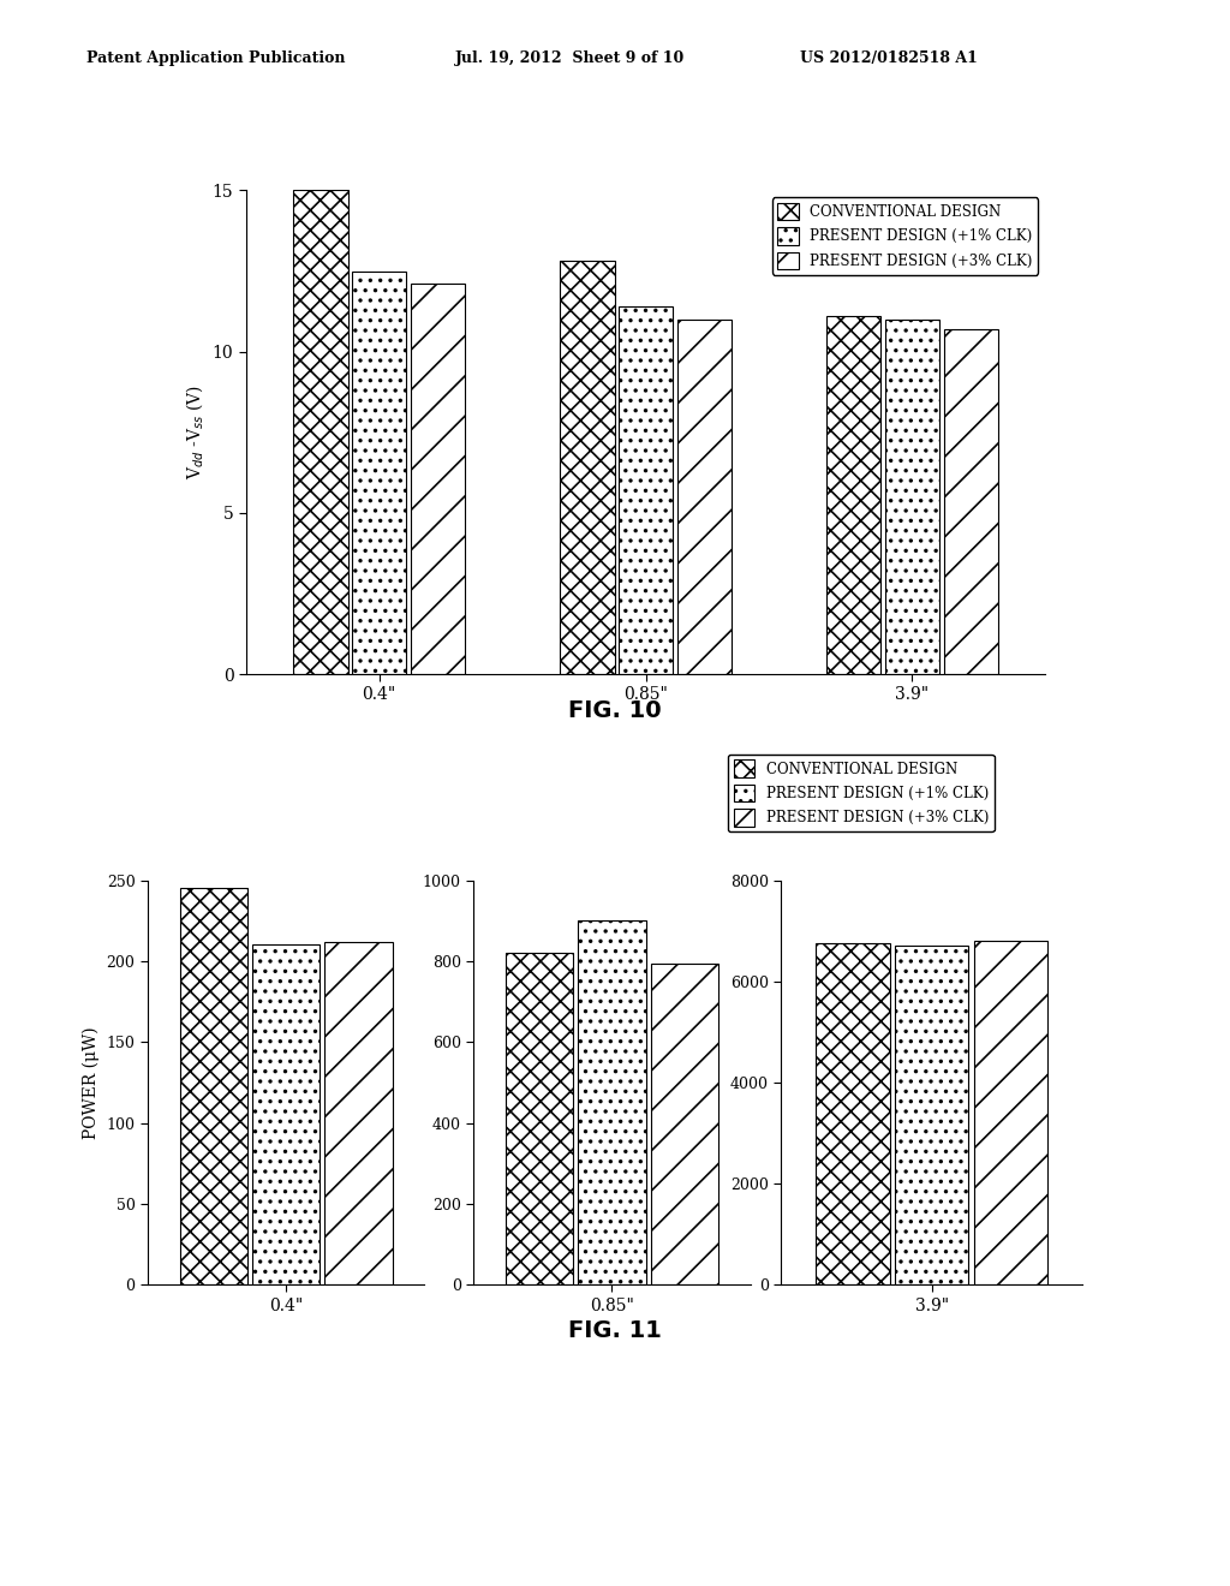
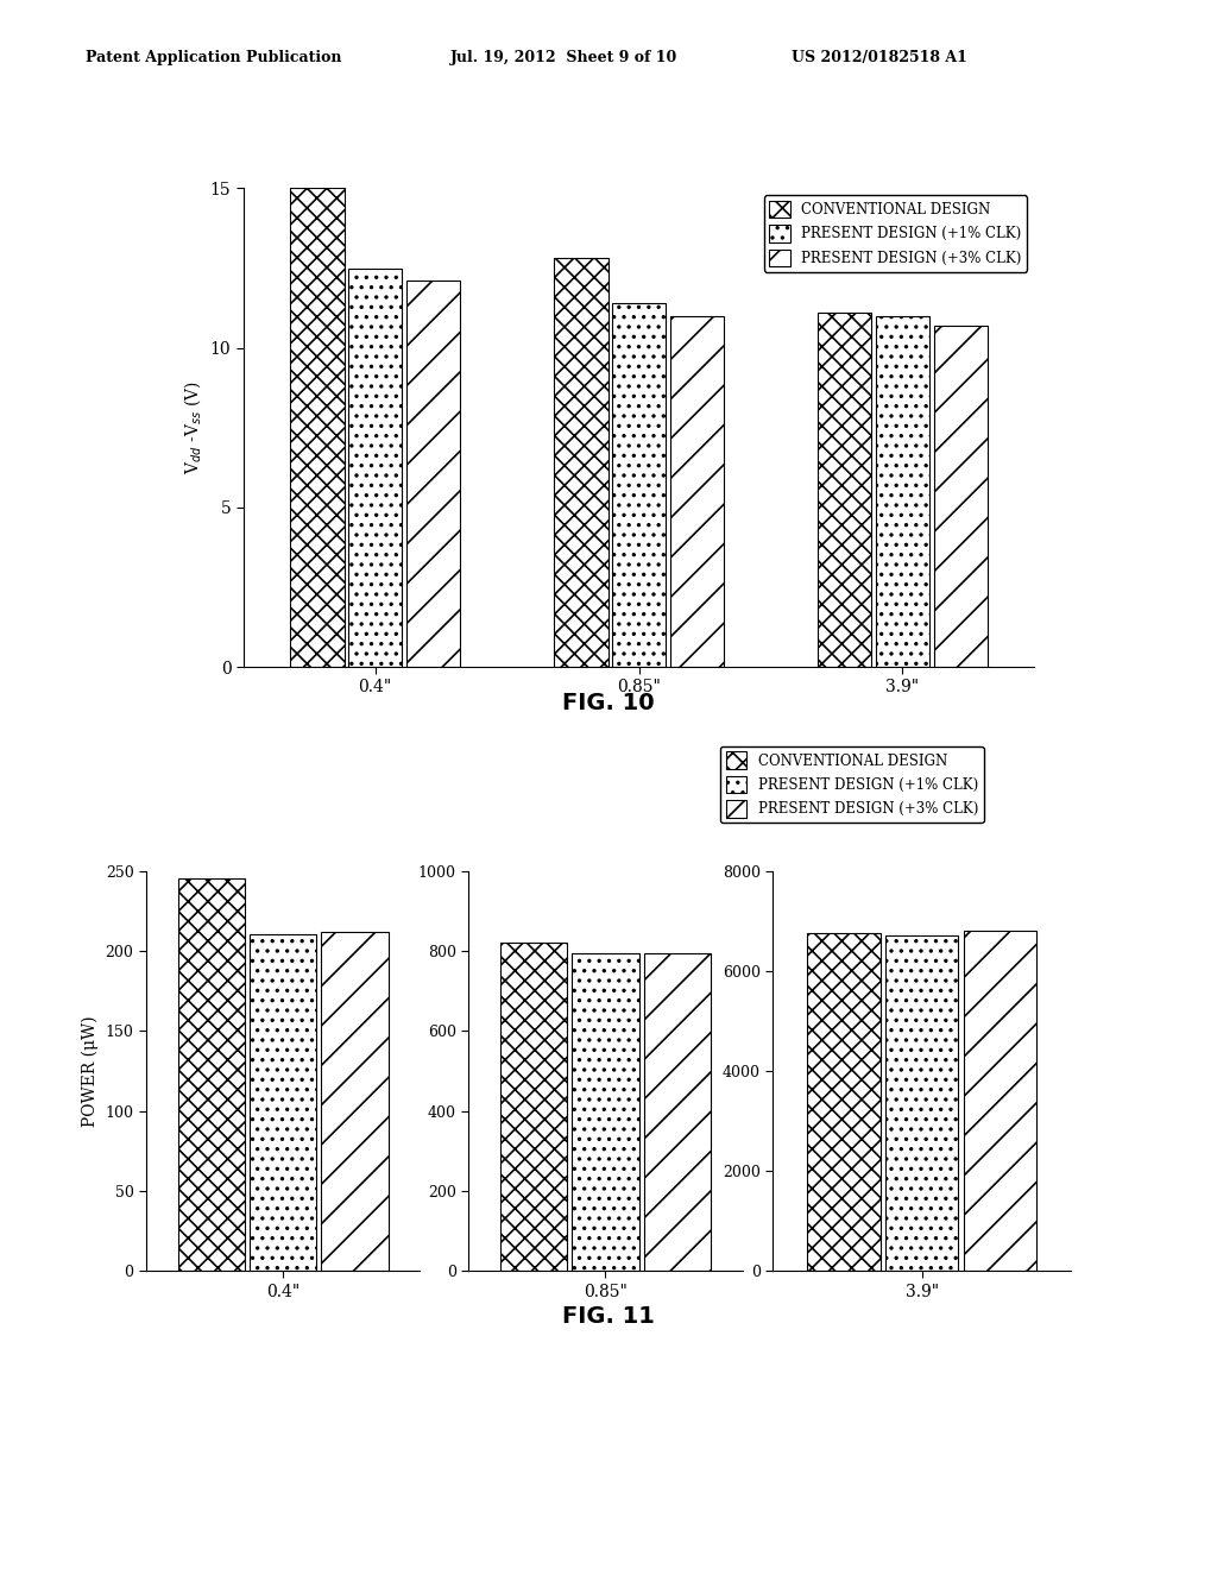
0.85": 900 -> 795
